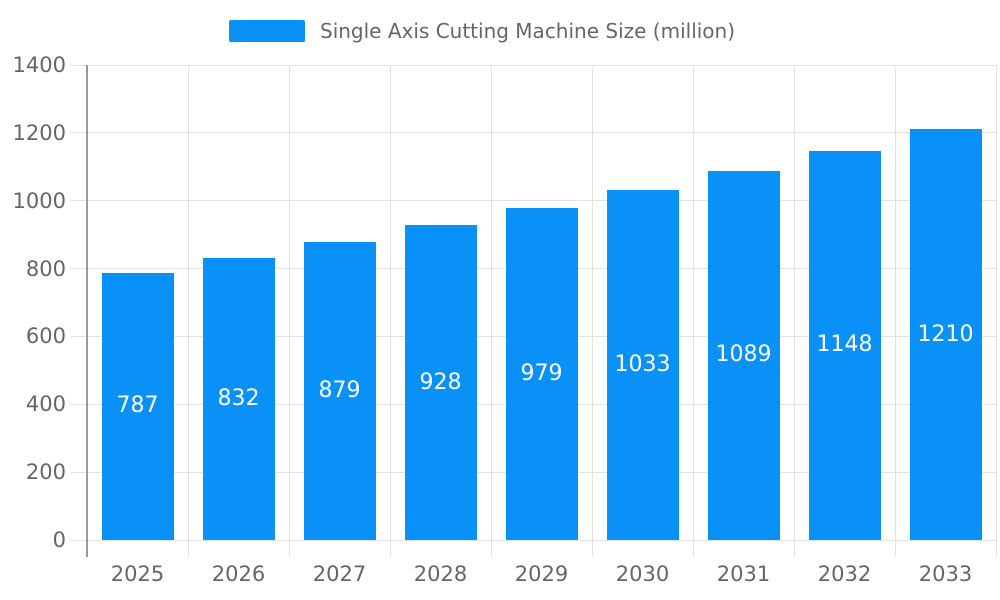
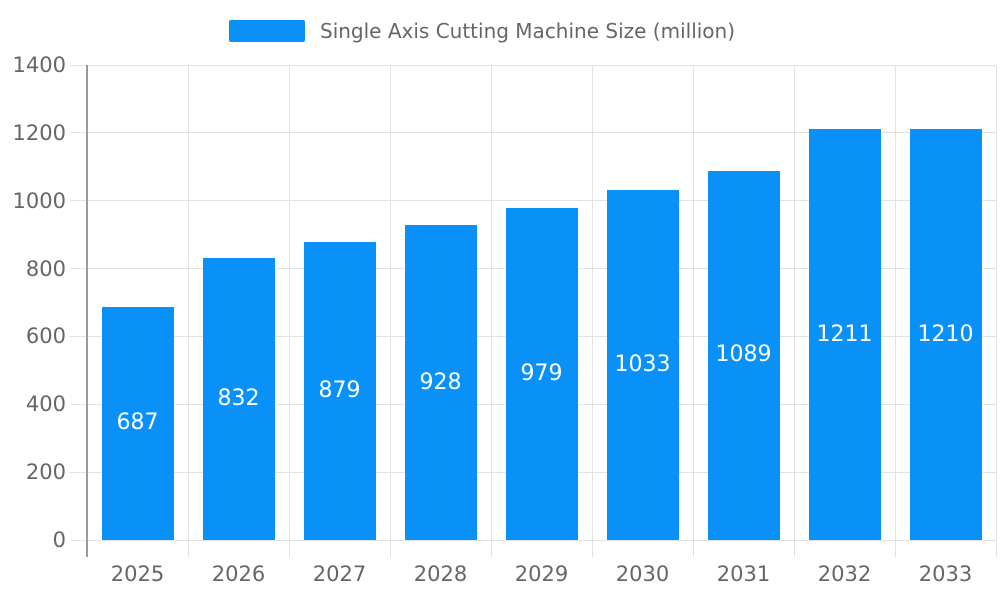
2025: 787 -> 687
2032: 1148 -> 1211
